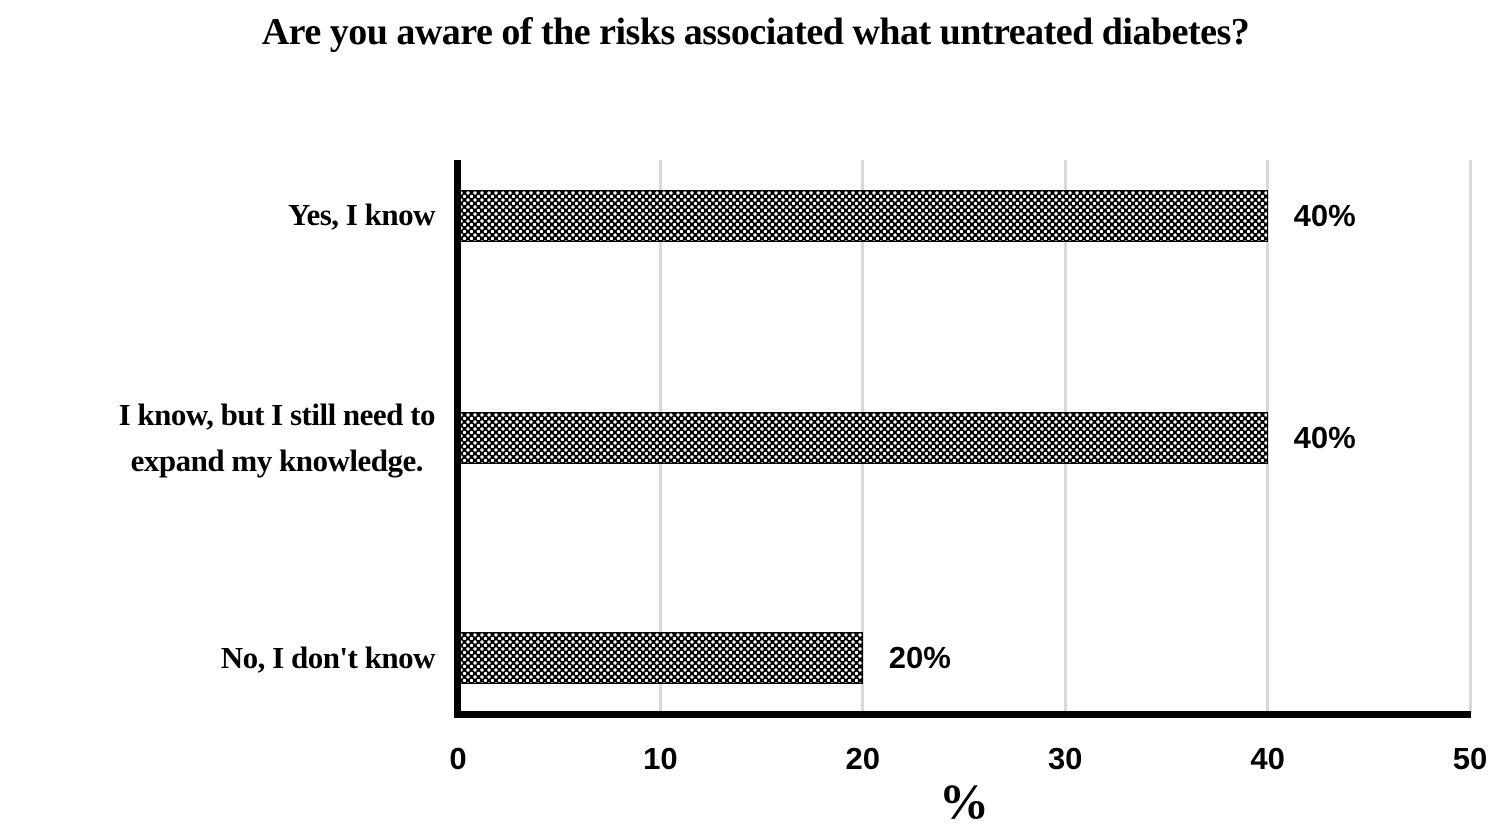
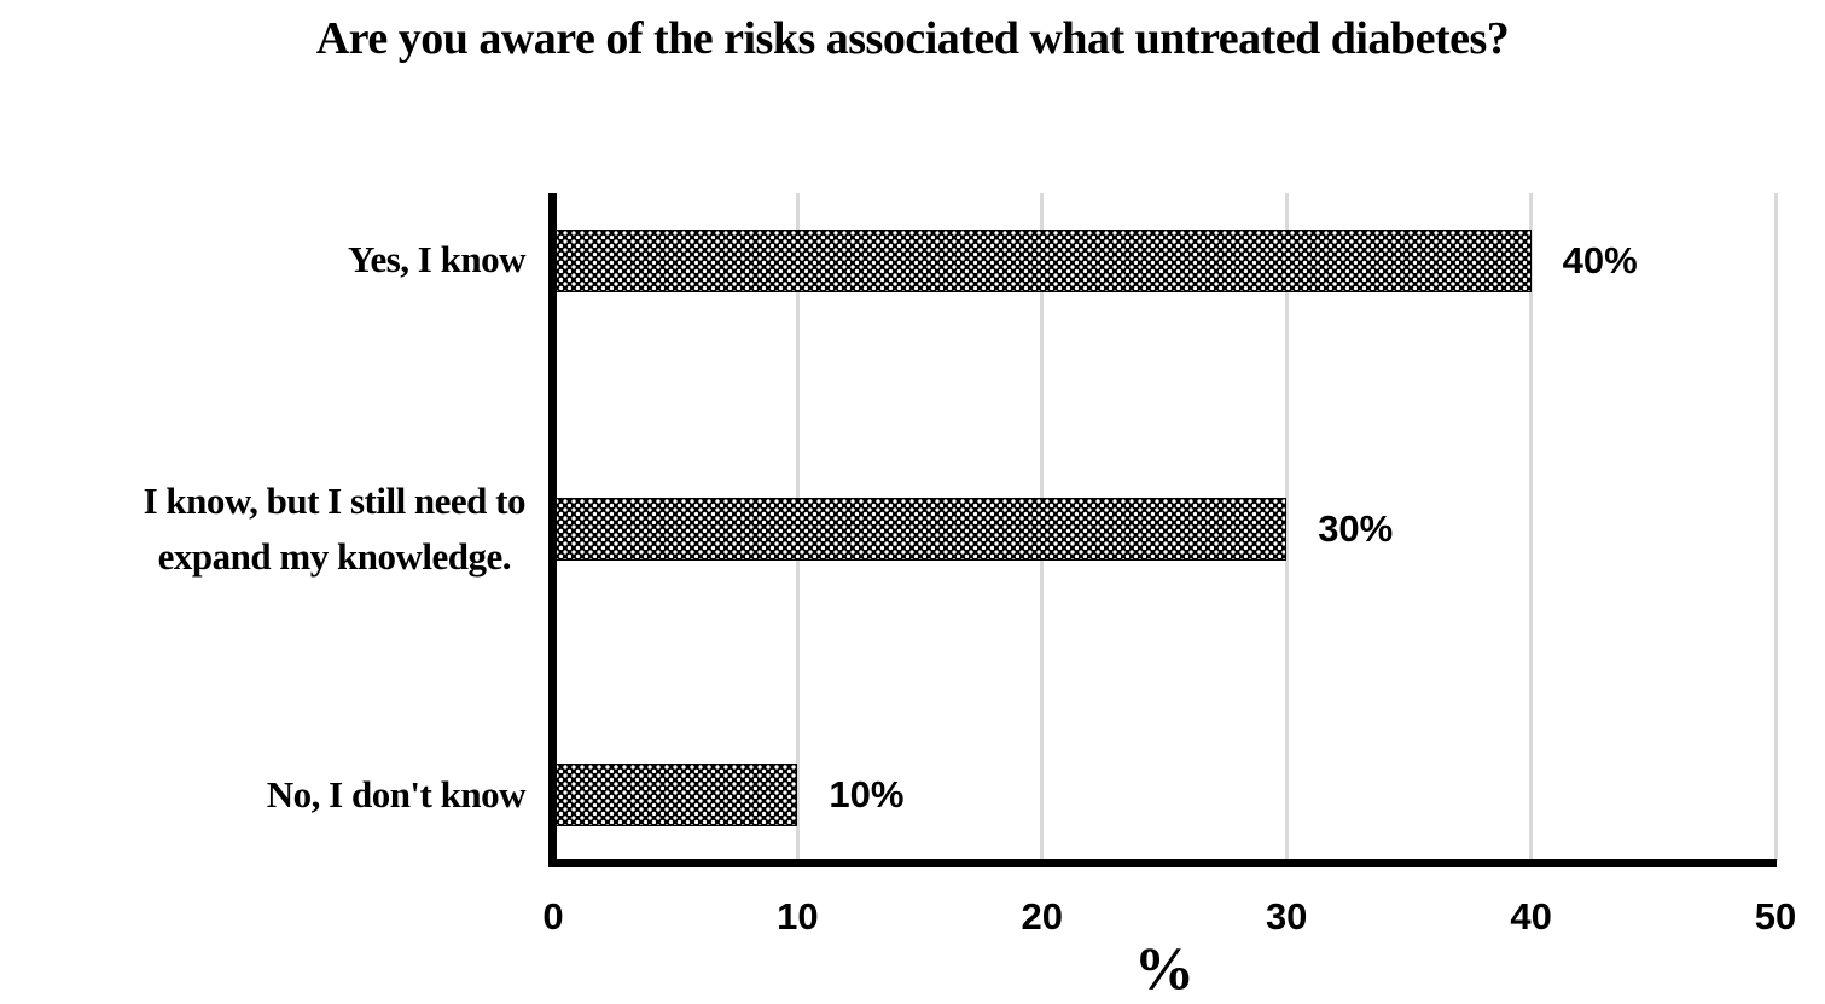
I know, but I still need to expand my knowledge.: 40% -> 30%
No, I don't know: 20% -> 10%
